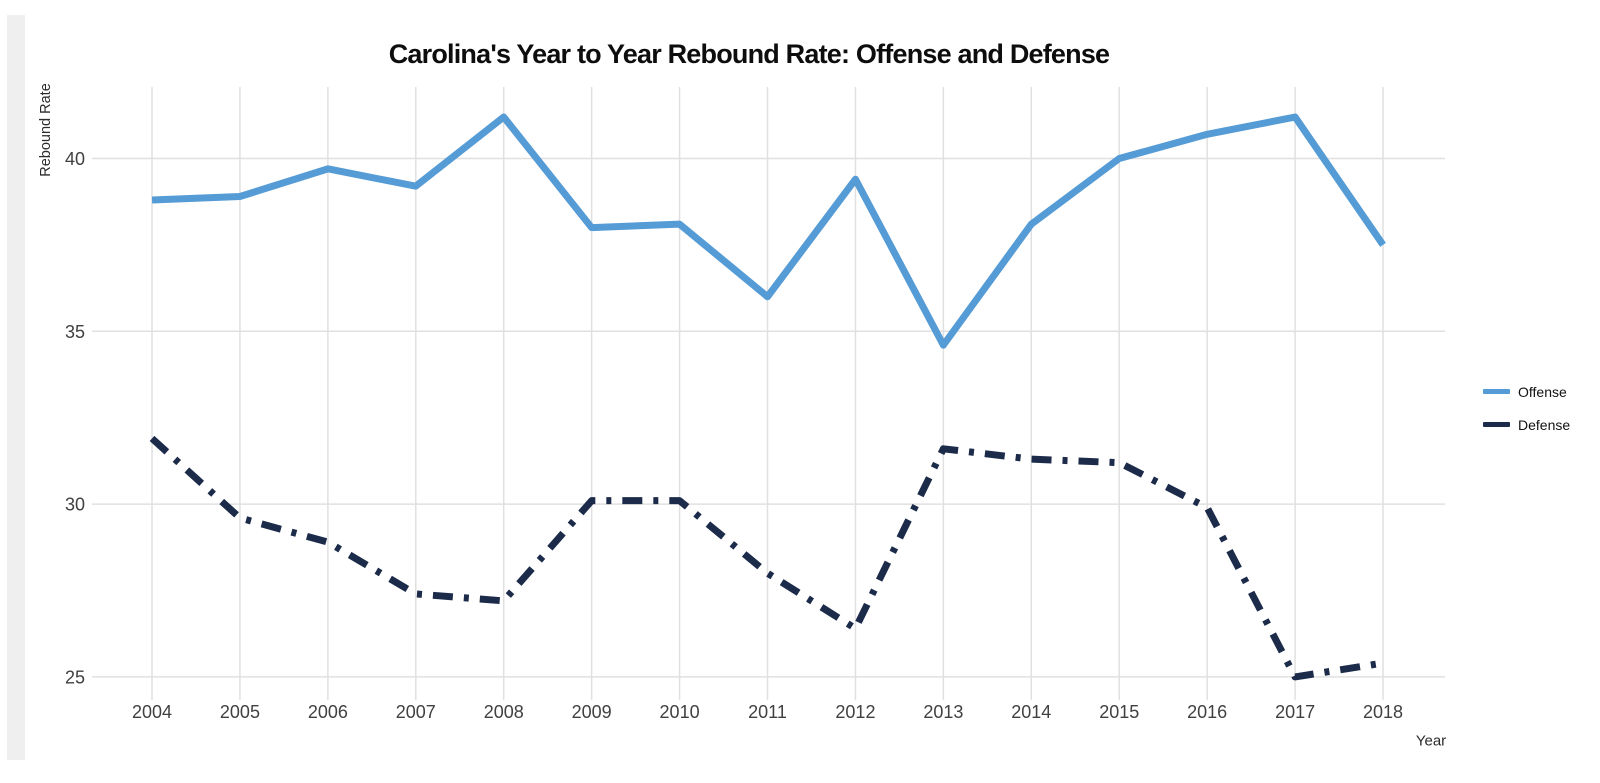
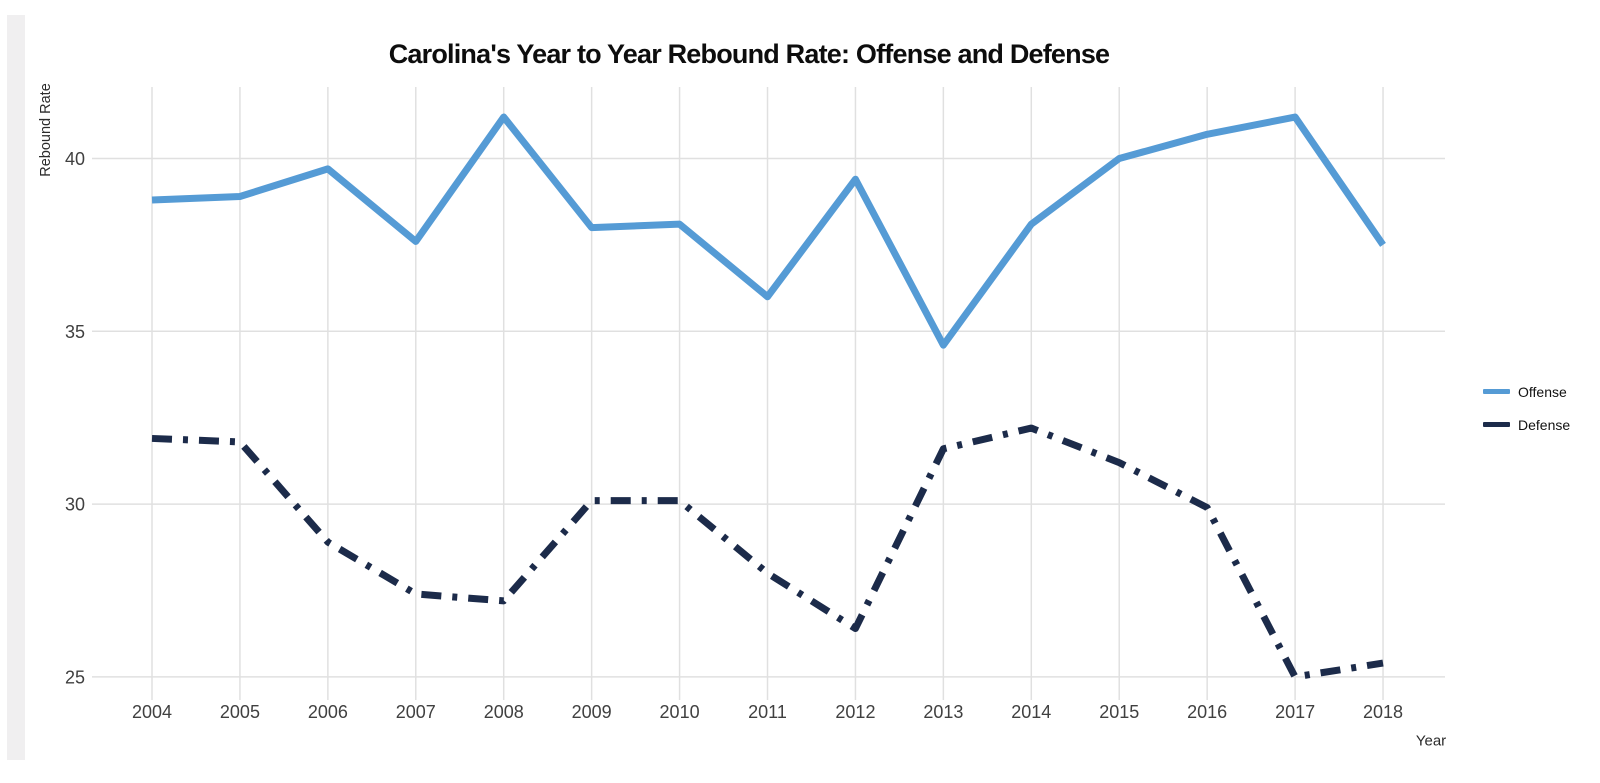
Defense/2005: 29.6 -> 31.8
Offense/2007: 39.2 -> 37.6
Defense/2014: 31.3 -> 32.2
